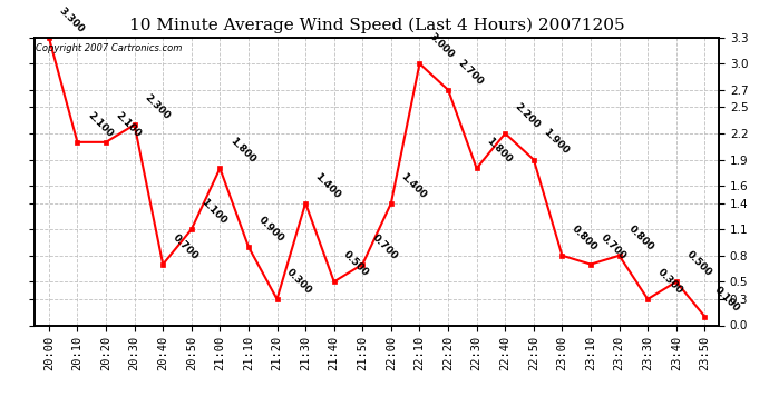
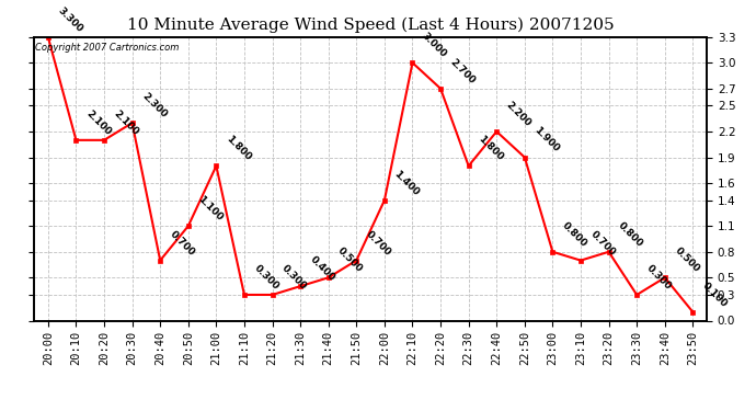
21:10: 0.900 -> 0.300
21:30: 1.400 -> 0.400
